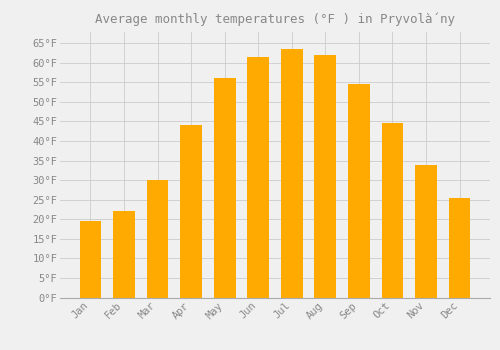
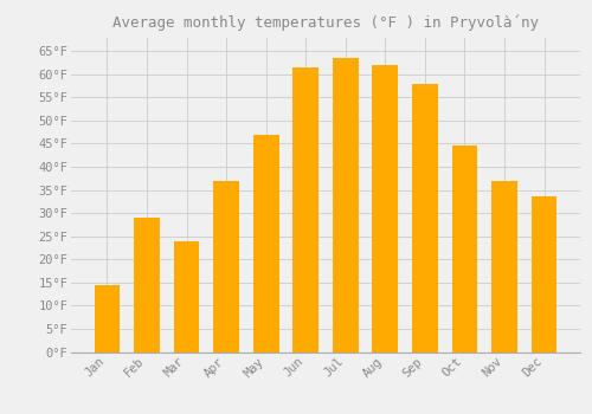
Jan: 19.5°F -> 14.5°F
Feb: 22.0°F -> 29.0°F
Mar: 30.0°F -> 24.0°F
Apr: 44.0°F -> 37.0°F
May: 56.0°F -> 47.0°F
Sep: 54.5°F -> 58.0°F
Nov: 34.0°F -> 37.0°F
Dec: 25.5°F -> 33.5°F
